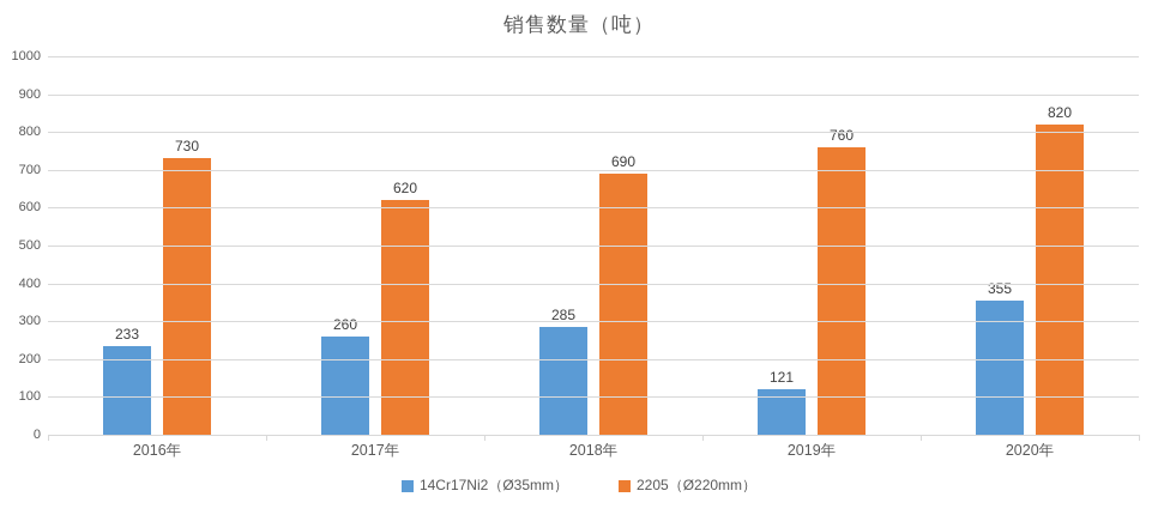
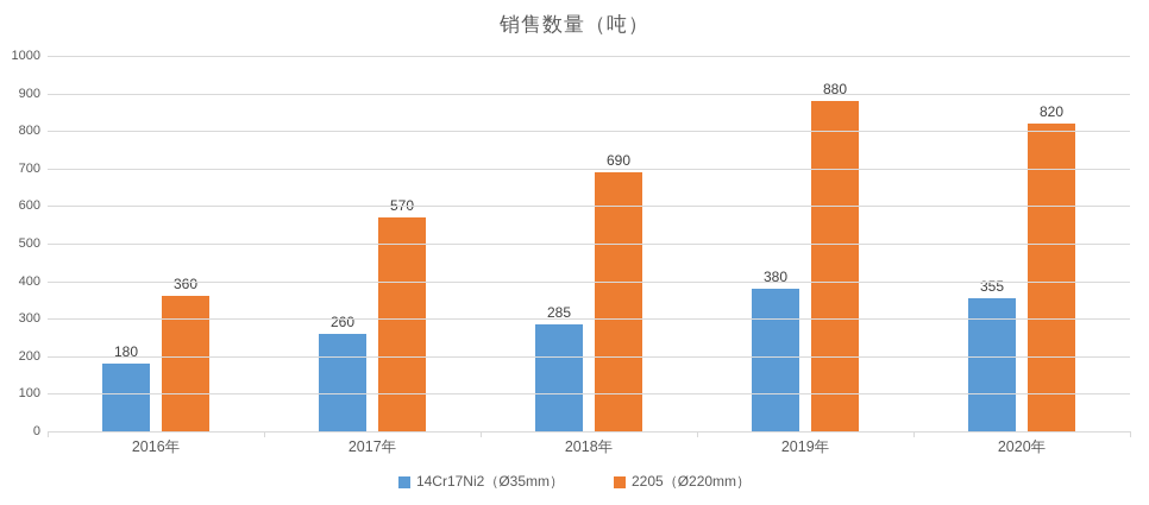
14Cr17Ni2（Ø35mm）/2016年: 233 -> 180
2205（Ø220mm）/2016年: 730 -> 360
2205（Ø220mm）/2017年: 620 -> 570
14Cr17Ni2（Ø35mm）/2019年: 121 -> 380
2205（Ø220mm）/2019年: 760 -> 880
